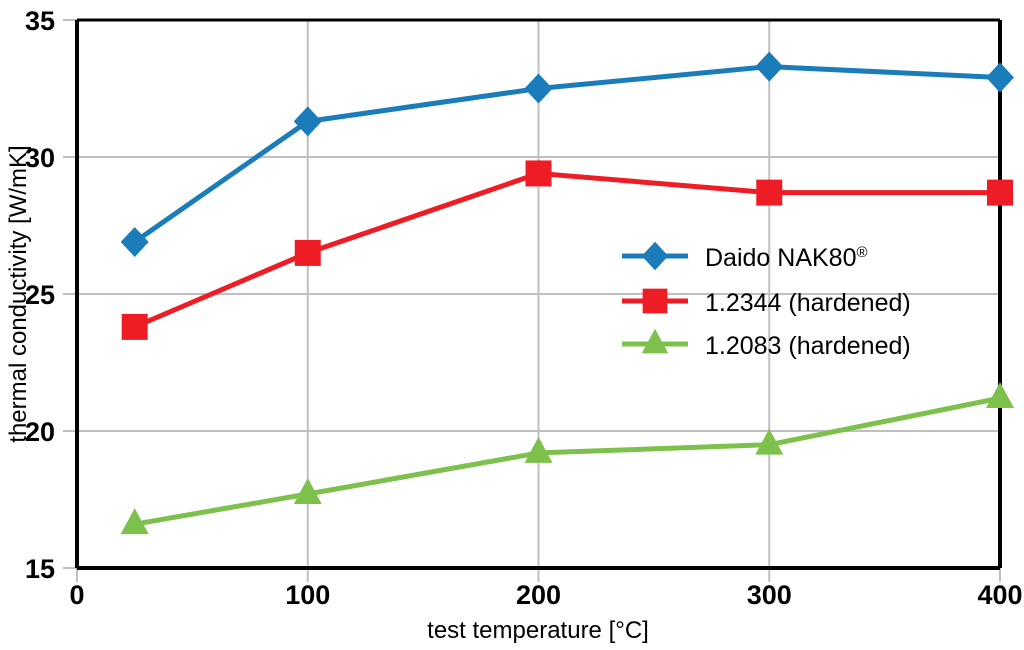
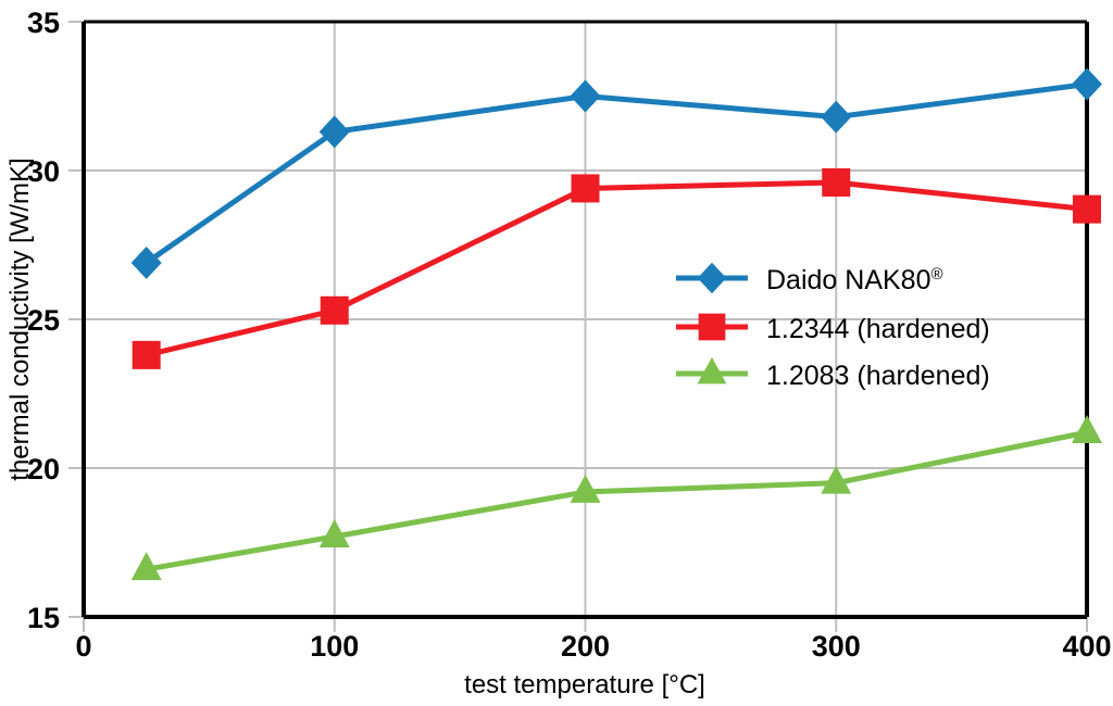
1.2344 (hardened)/100: 26.5 -> 25.3
Daido NAK80®/300: 33.3 -> 31.8
1.2344 (hardened)/300: 28.7 -> 29.6
